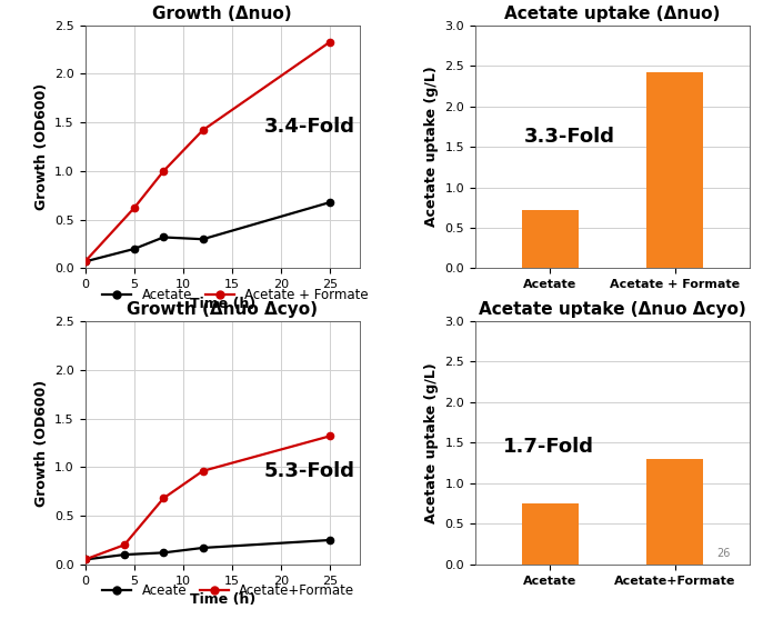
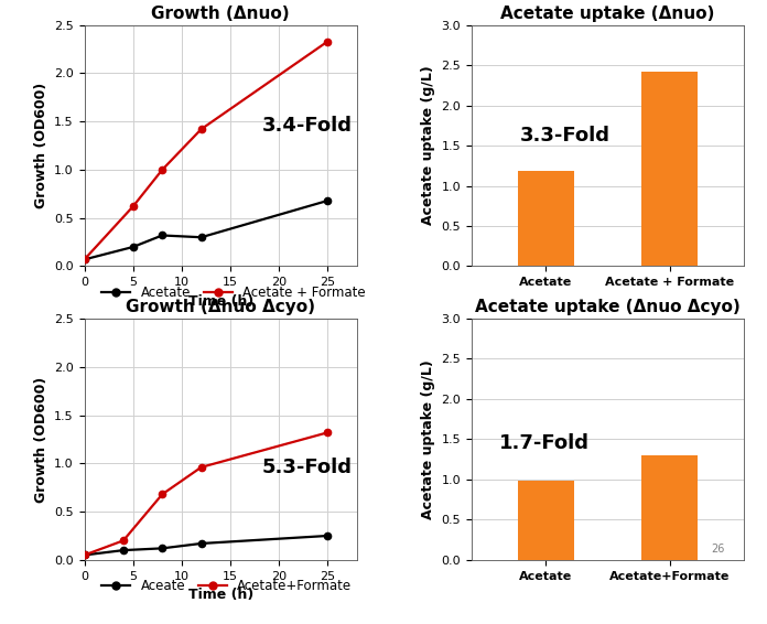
Acetate uptake (Δnuo)/Acetate: 0.72 -> 1.18
Acetate uptake (Δnuo Δcyo)/Acetate: 0.75 -> 0.98
